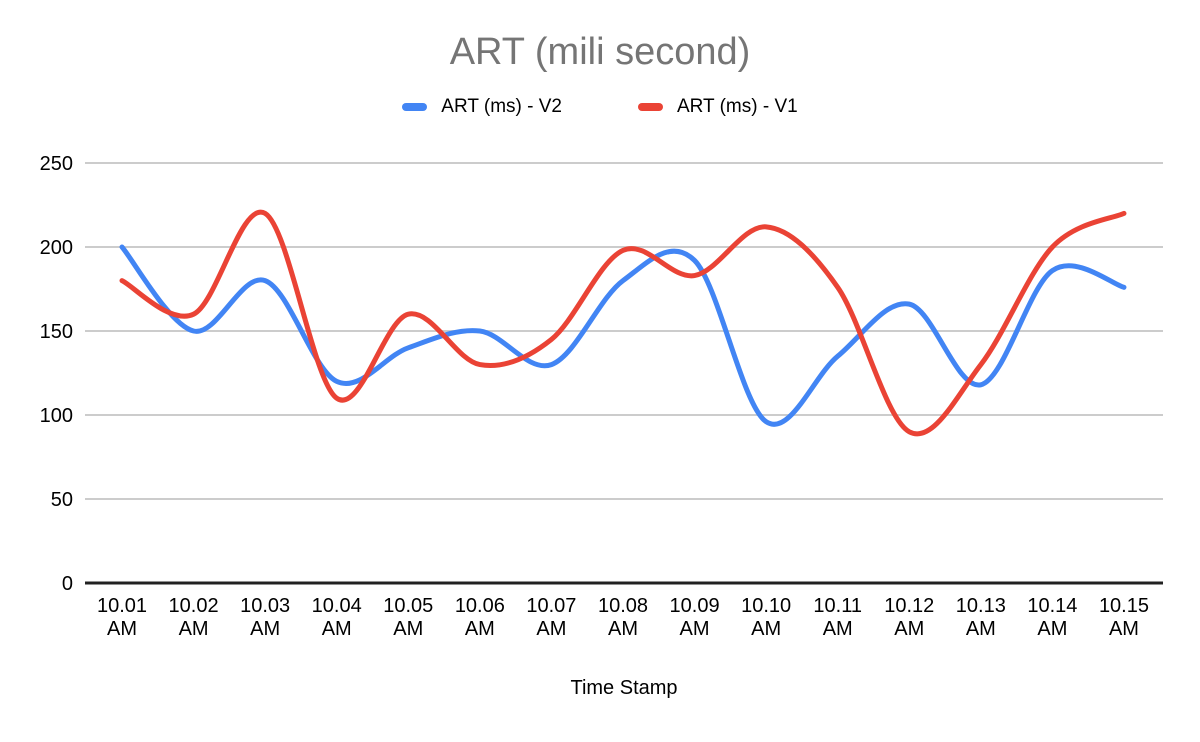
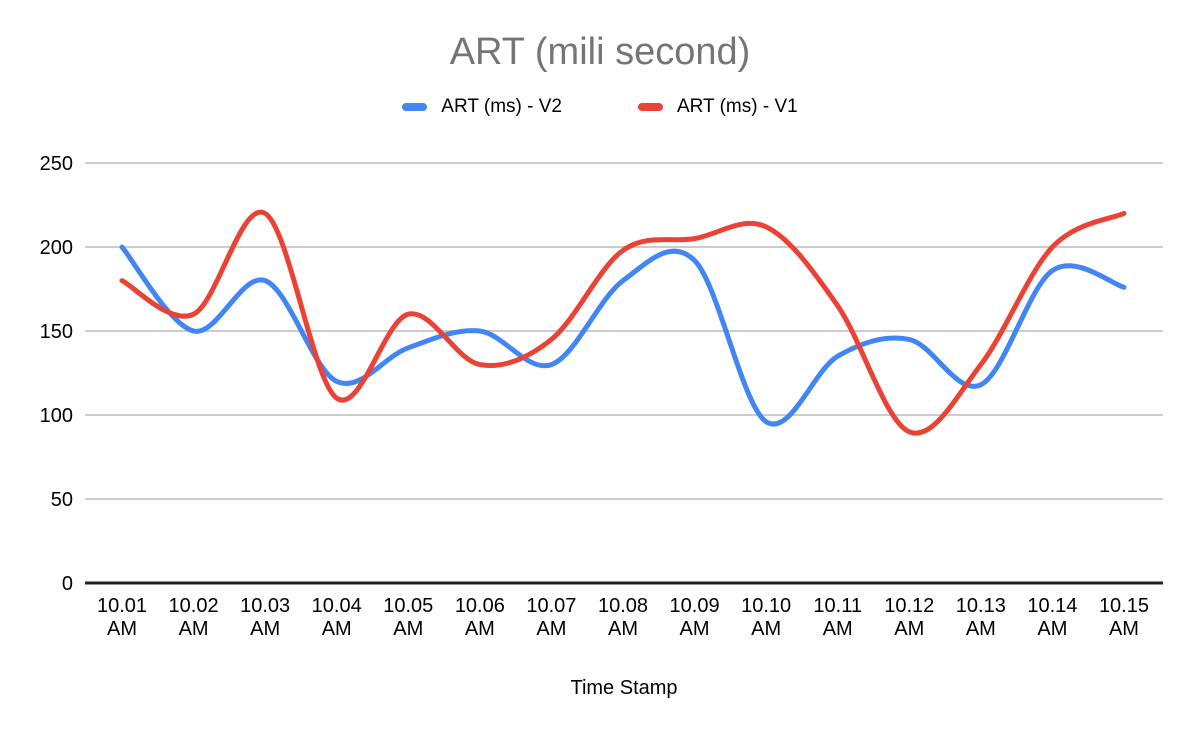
ART (ms) - V1/10.09 AM: 183 -> 205
ART (ms) - V1/10.11 AM: 176 -> 165
ART (ms) - V2/10.12 AM: 166 -> 145
